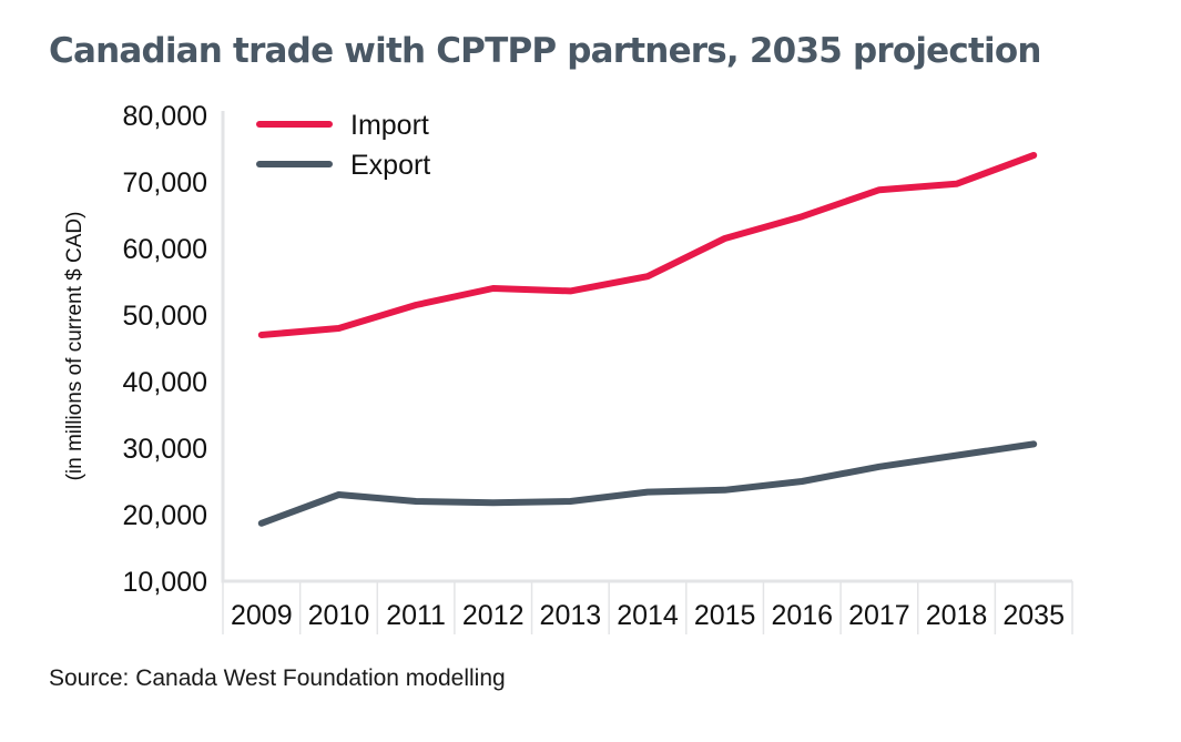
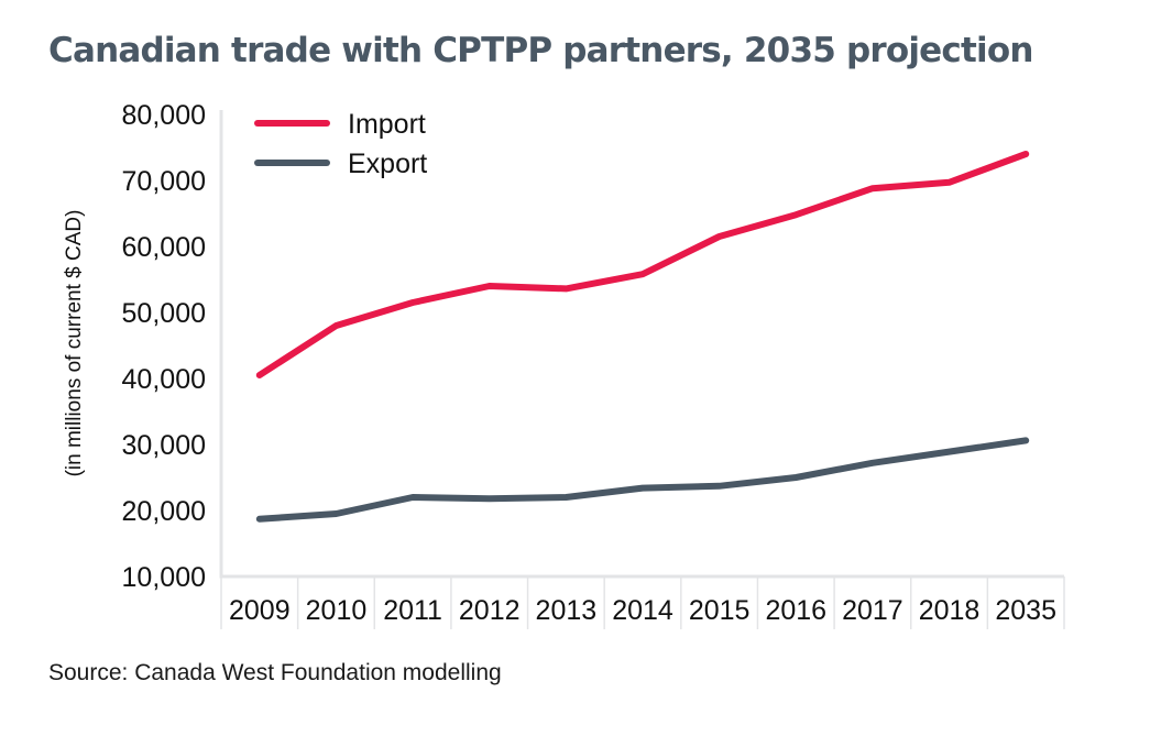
Import/2009: 47000 -> 40000
Export/2010: 23000 -> 20000
